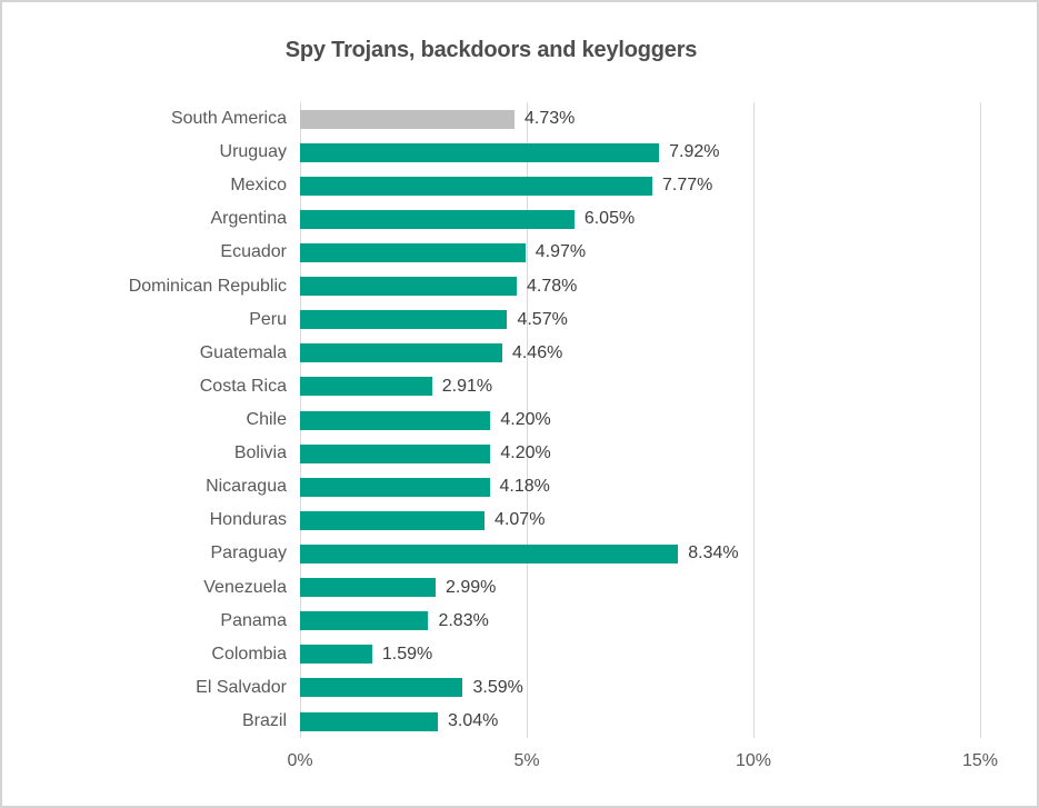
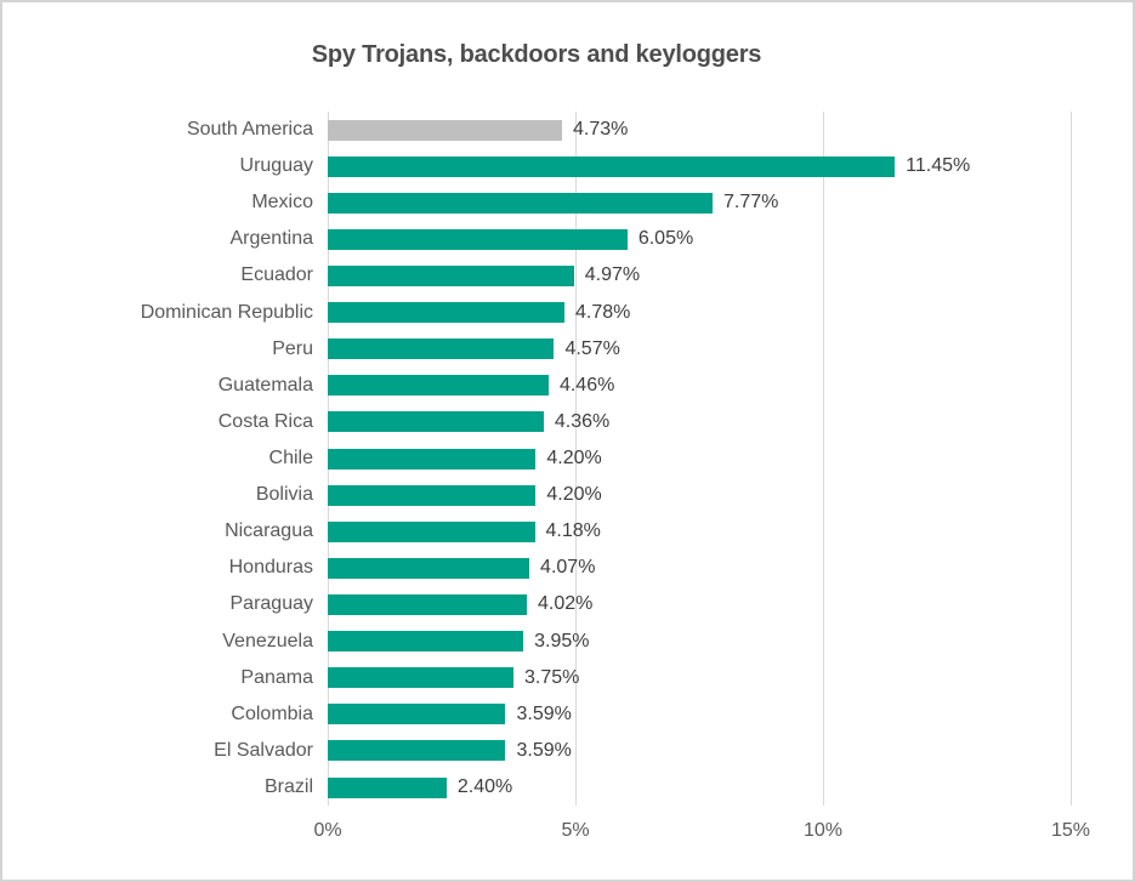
Uruguay: 7.92% -> 11.45%
Costa Rica: 2.91% -> 4.36%
Paraguay: 8.34% -> 4.02%
Venezuela: 2.99% -> 3.95%
Panama: 2.83% -> 3.75%
Colombia: 1.59% -> 3.59%
Brazil: 3.04% -> 2.40%
